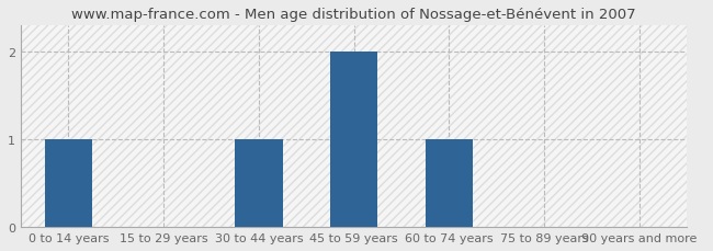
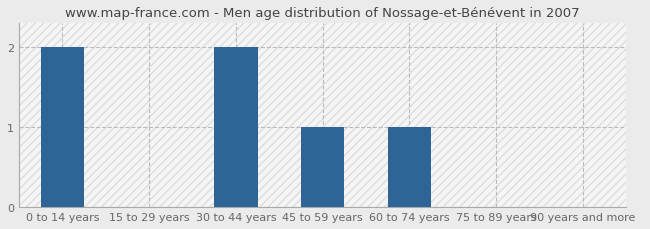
0 to 14 years: 1 -> 2
30 to 44 years: 1 -> 2
45 to 59 years: 2 -> 1
